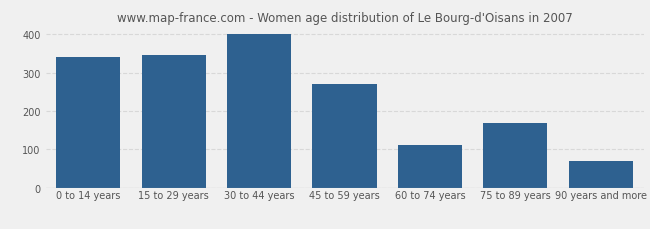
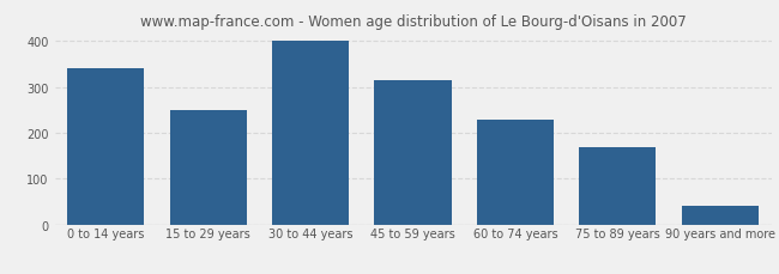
15 to 29 years: 345 -> 250
45 to 59 years: 270 -> 315
60 to 74 years: 110 -> 228
90 years and more: 70 -> 40
